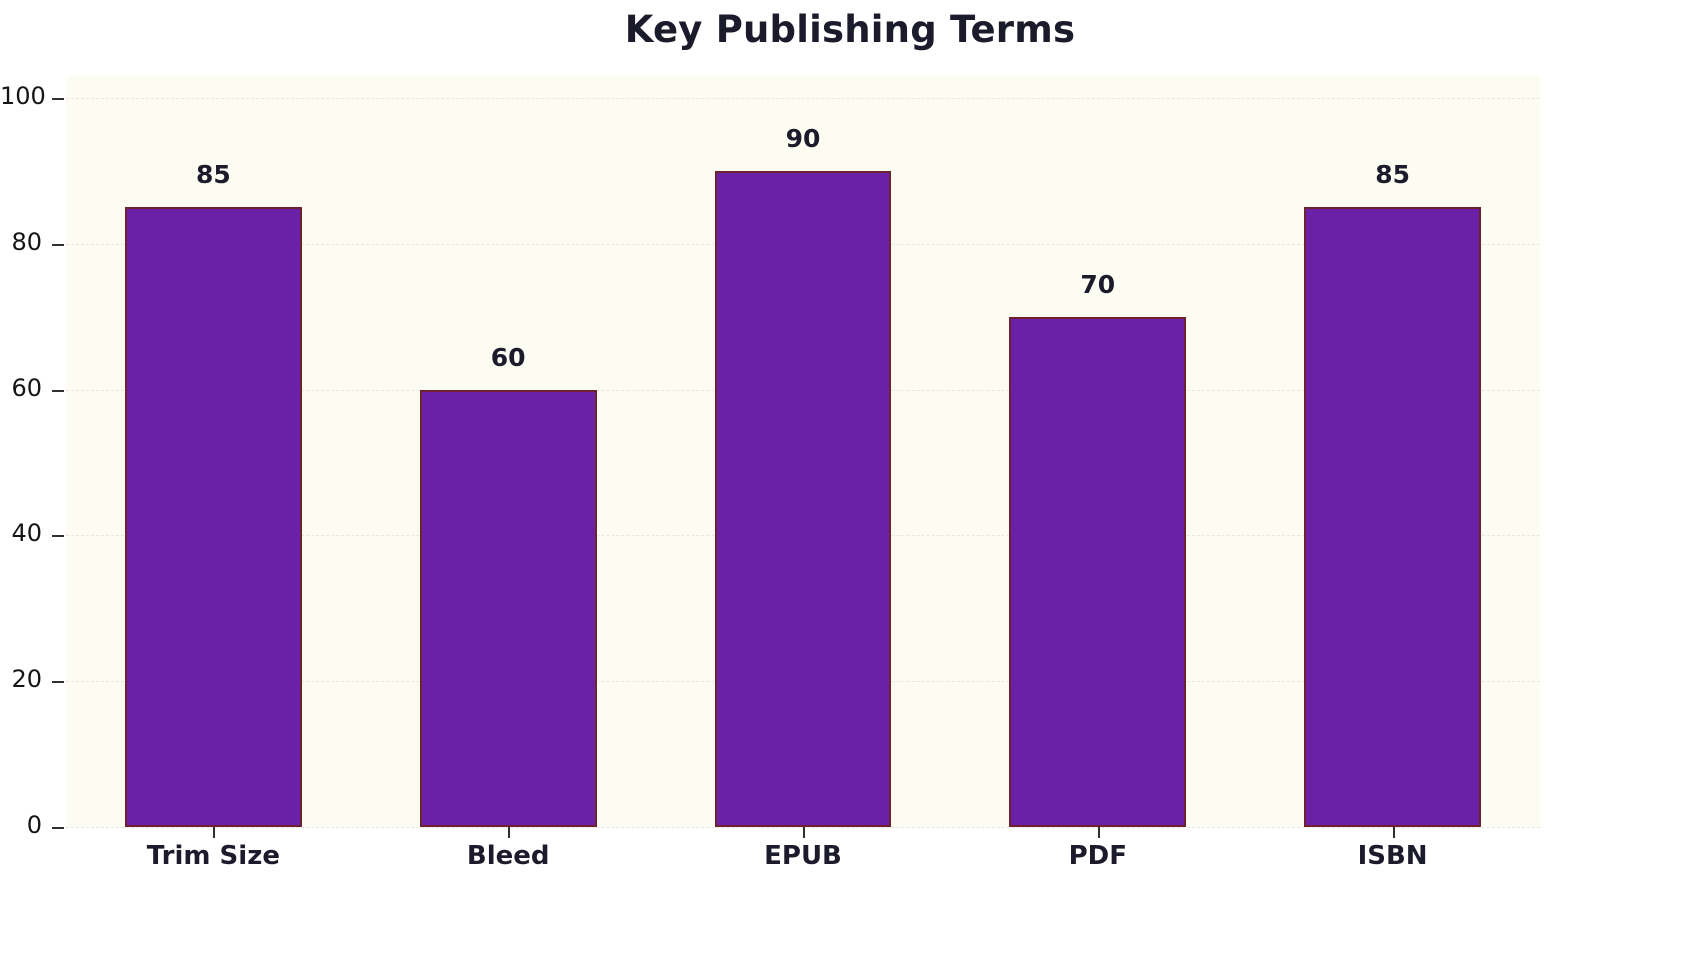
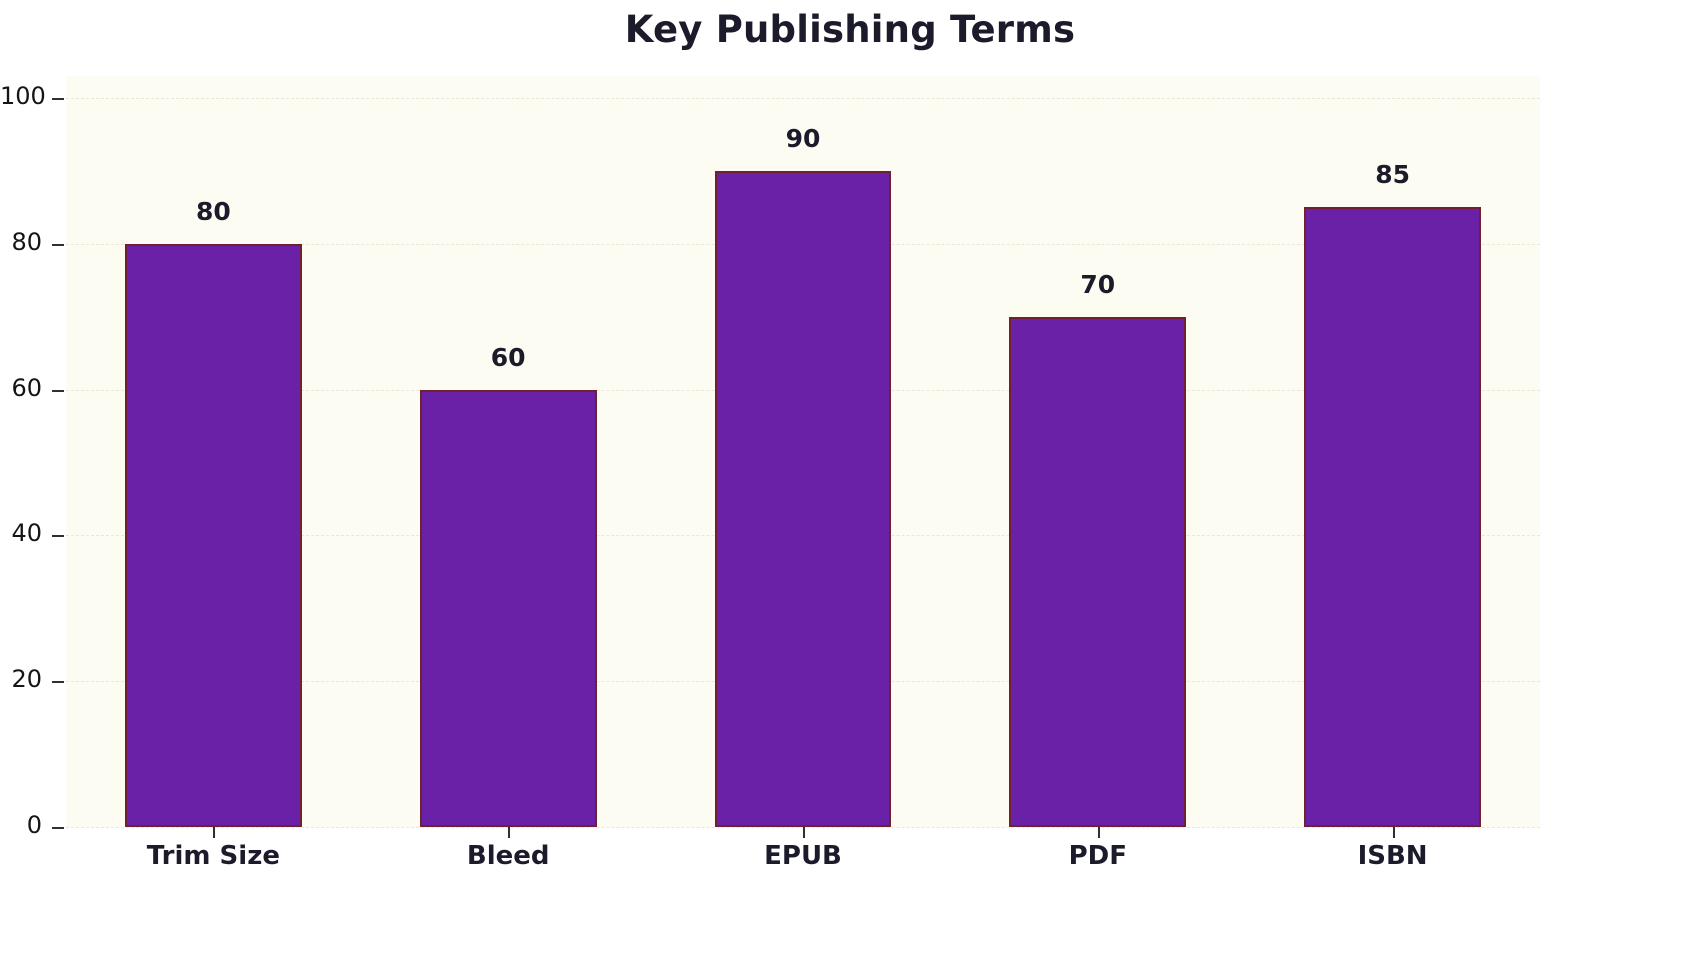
Trim Size: 85 -> 80
